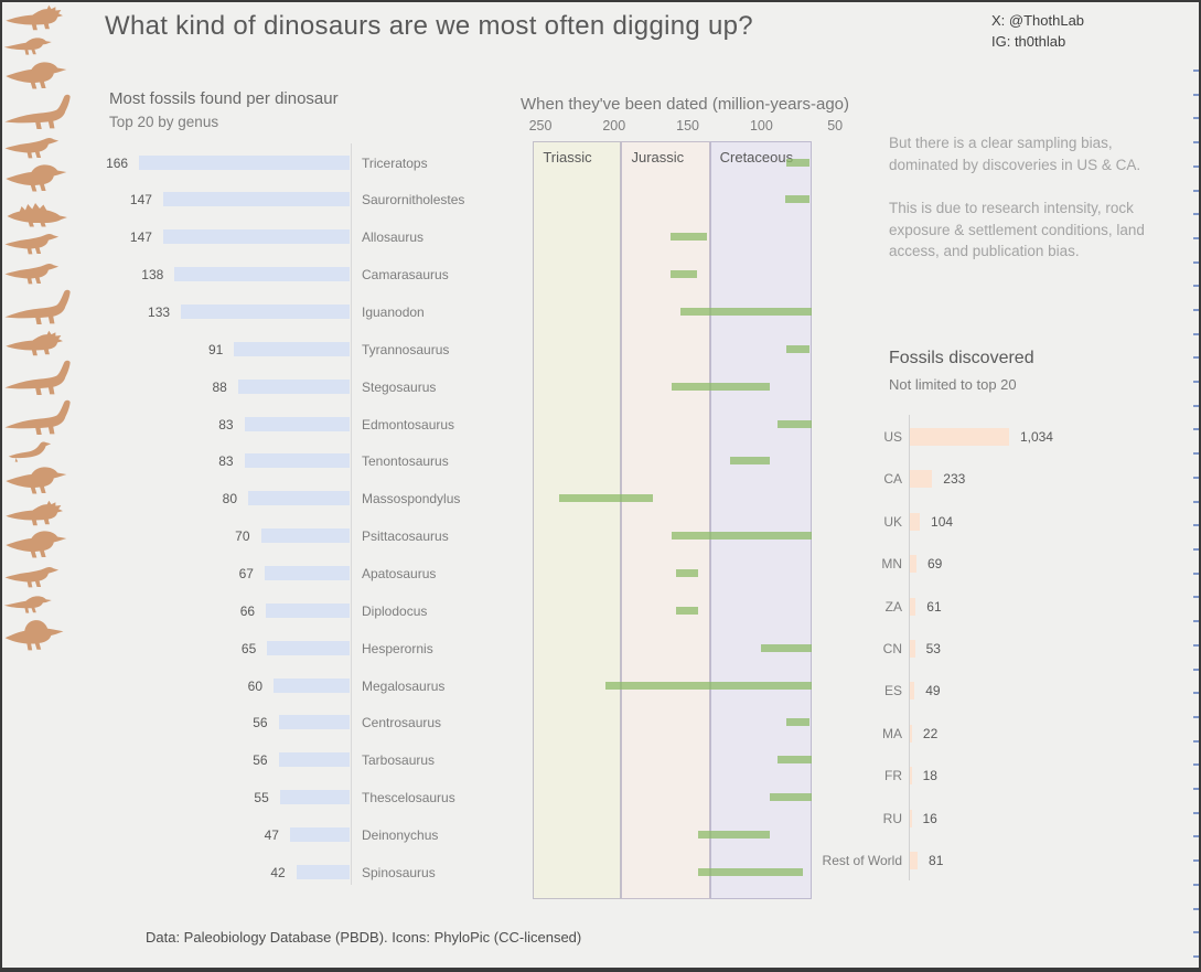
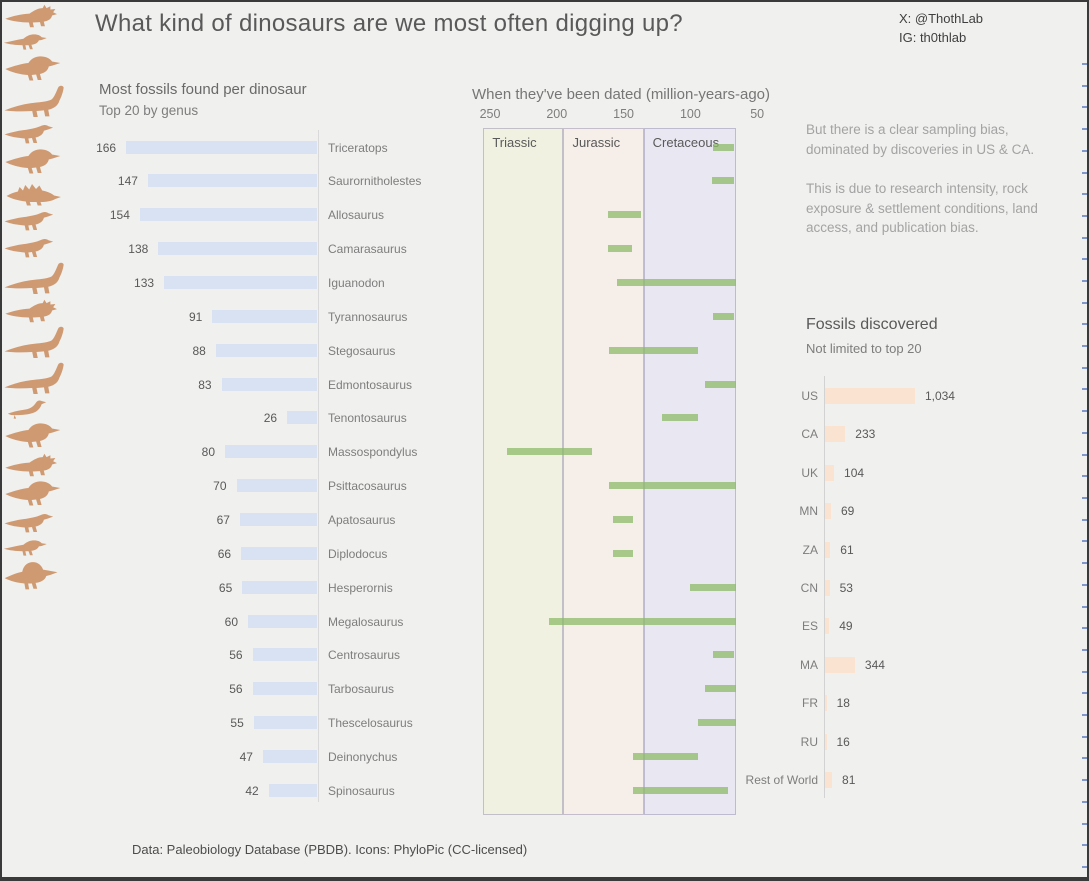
Most fossils found per dinosaur/Allosaurus: 147 -> 154
Most fossils found per dinosaur/Tenontosaurus: 83 -> 26
Fossils discovered/MA: 22 -> 344
